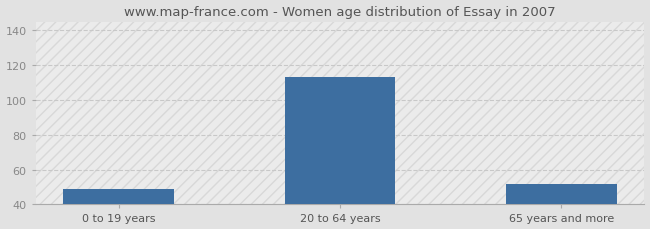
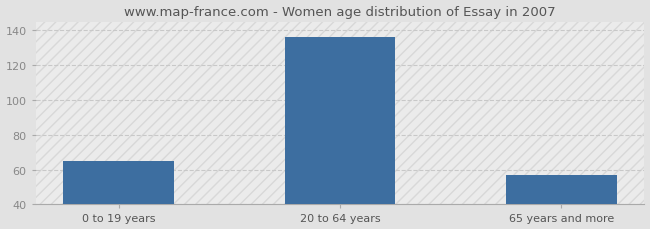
0 to 19 years: 49 -> 65
20 to 64 years: 113 -> 136
65 years and more: 52 -> 57
